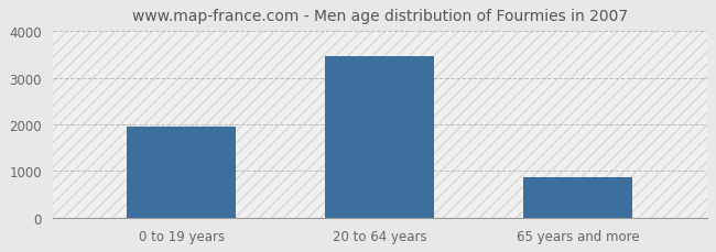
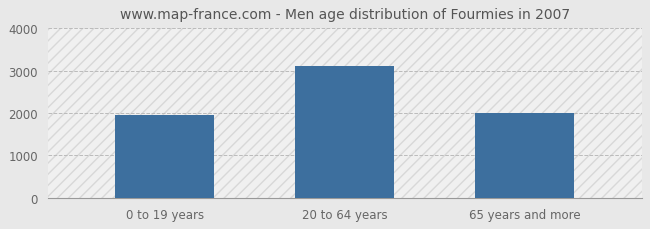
20 to 64 years: 3450 -> 3100
65 years and more: 880 -> 2000
